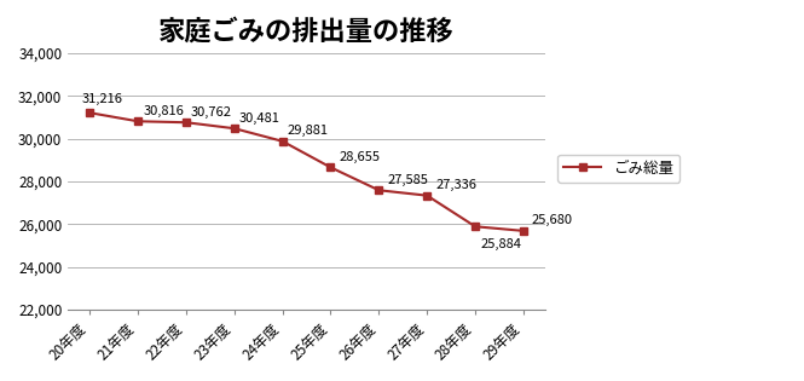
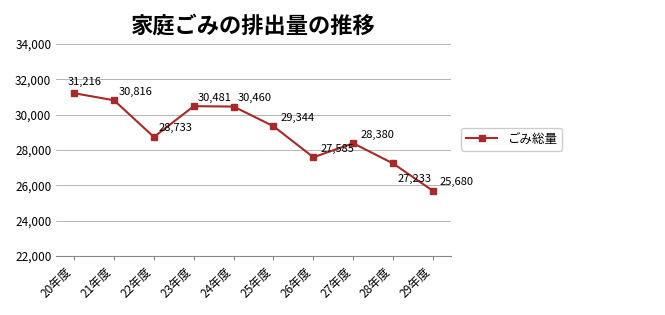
22年度: 30,762 -> 28,733
24年度: 29,881 -> 30,460
25年度: 28,655 -> 29,344
27年度: 27,336 -> 28,380
28年度: 25,884 -> 27,233
